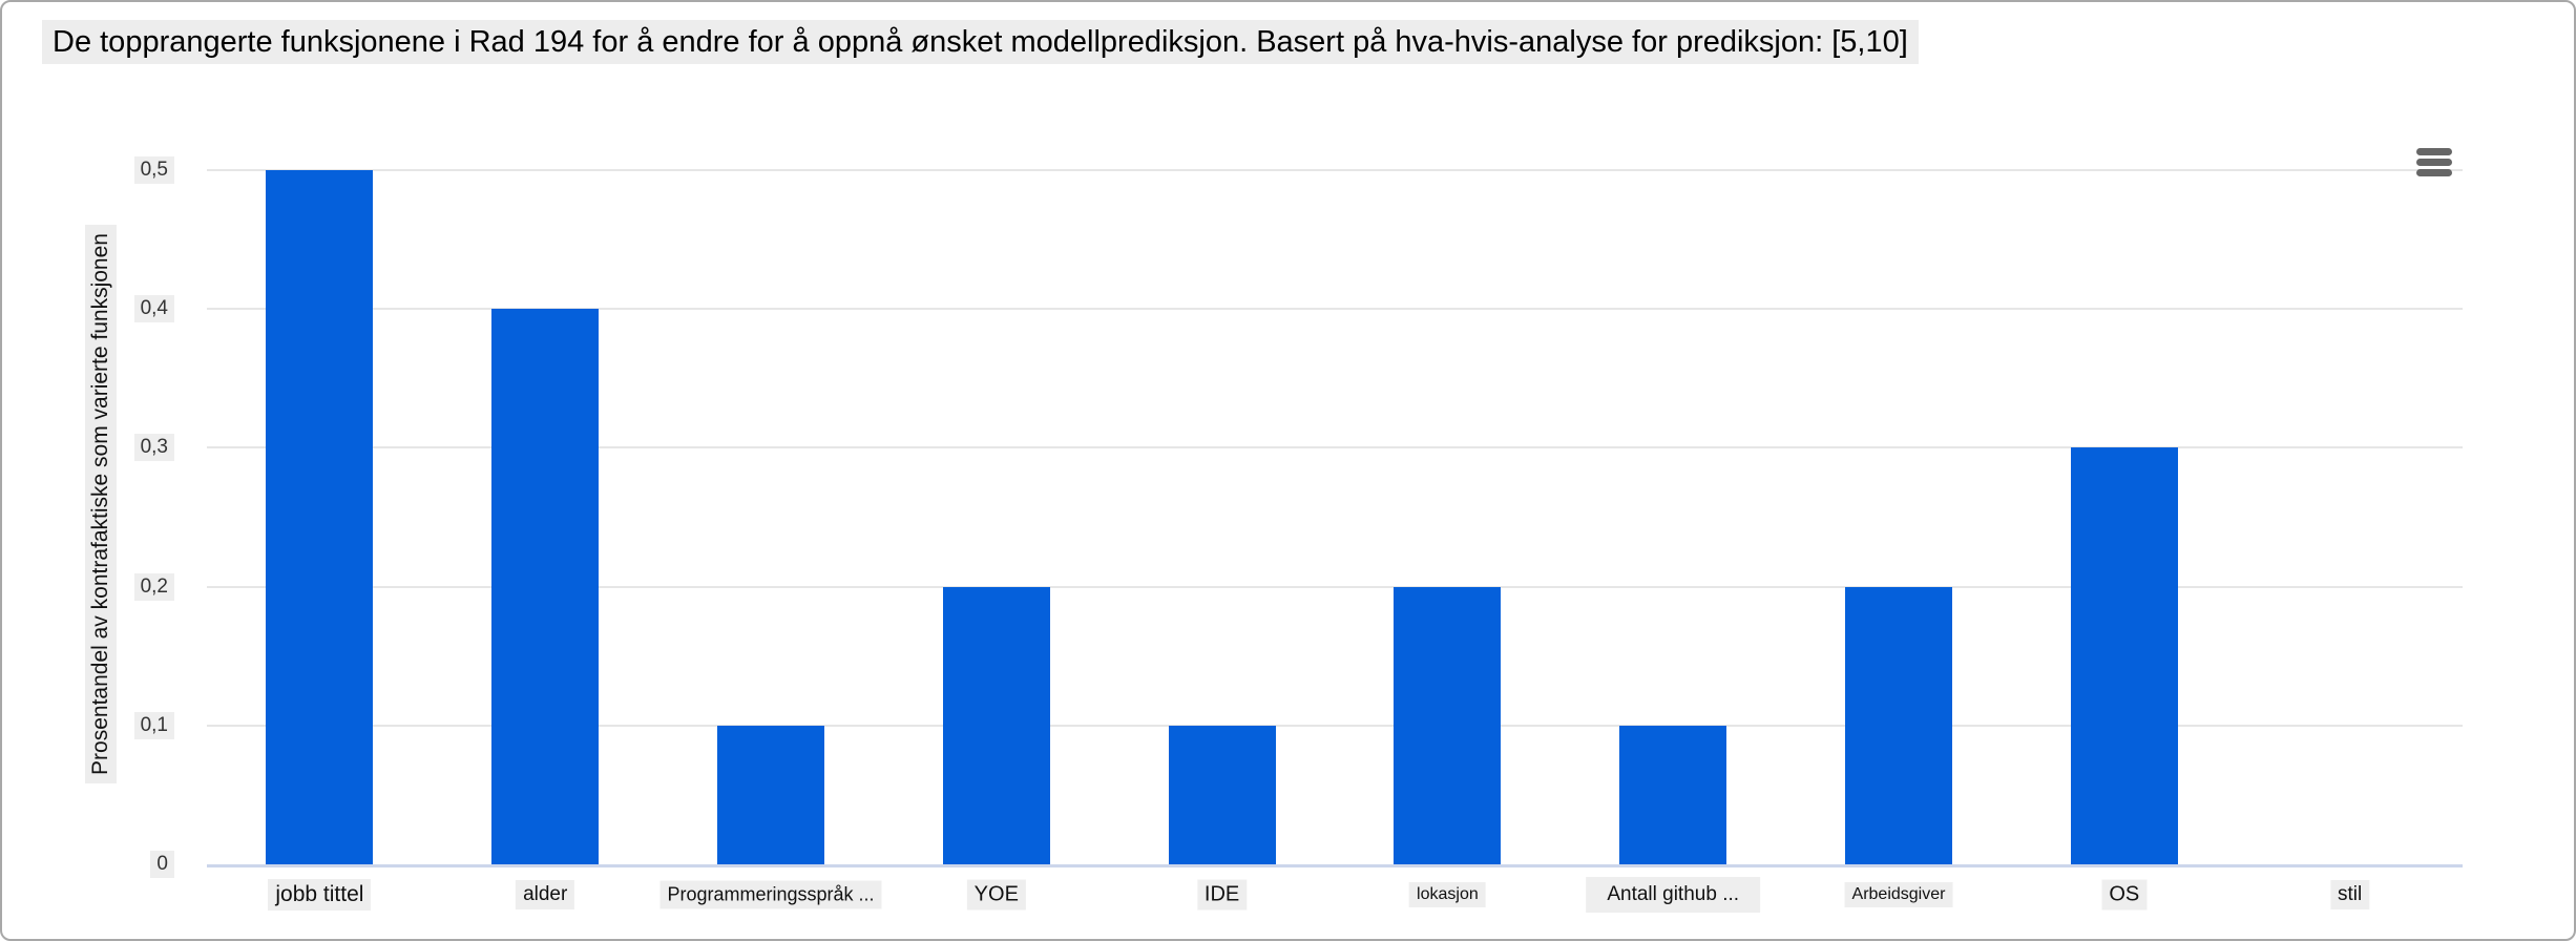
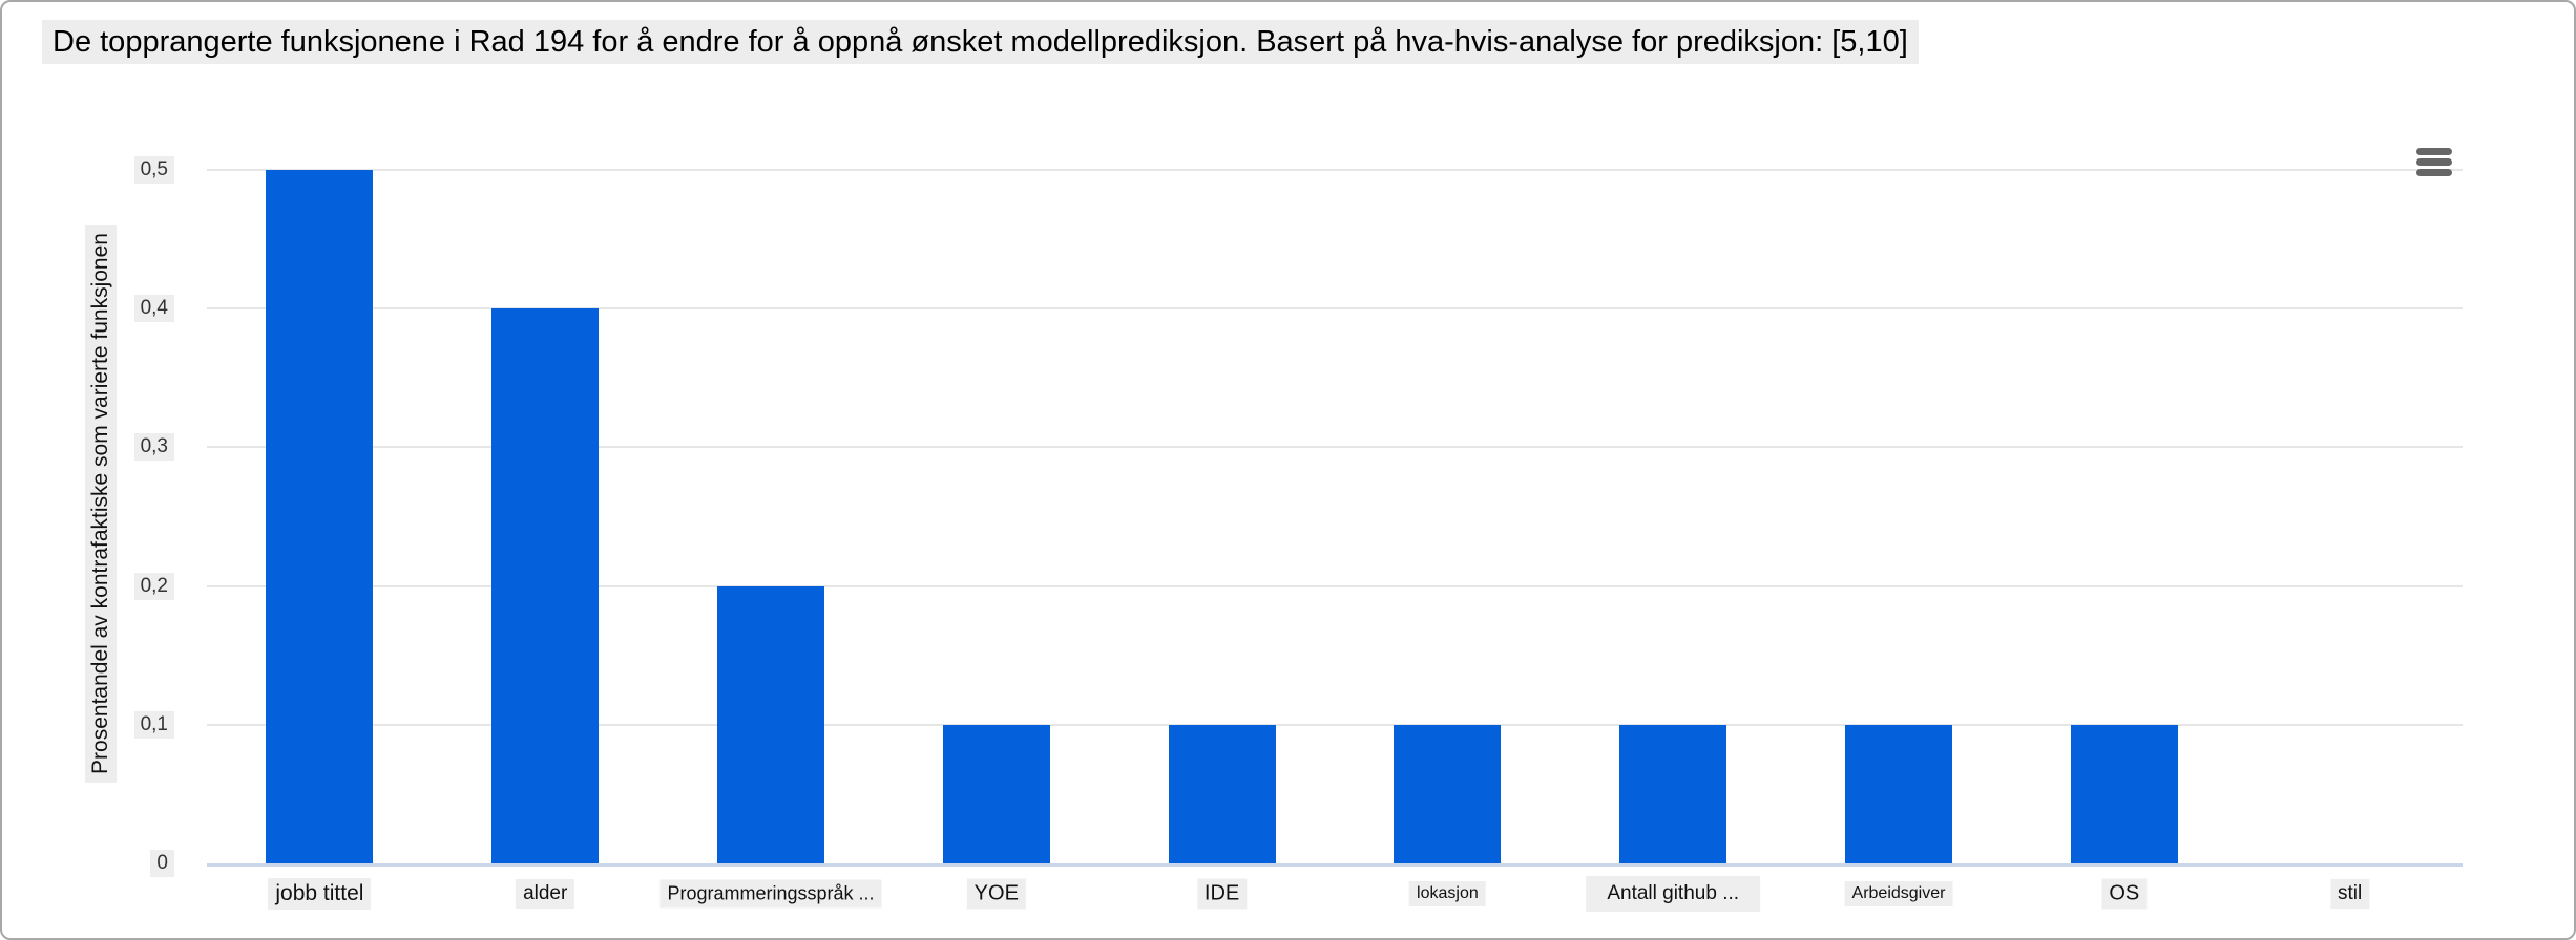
Programmeringsspråk ...: 0,1 -> 0,2
YOE: 0,2 -> 0,1
lokasjon: 0,2 -> 0,1
Arbeidsgiver: 0,2 -> 0,1
OS: 0,3 -> 0,1
